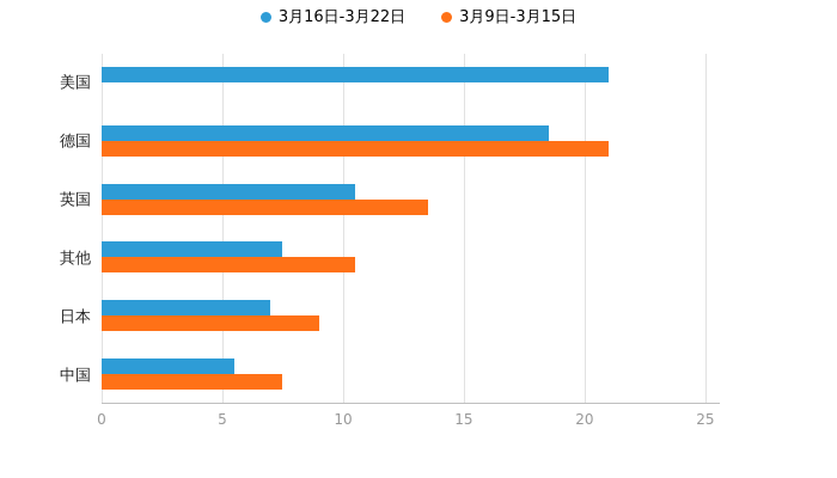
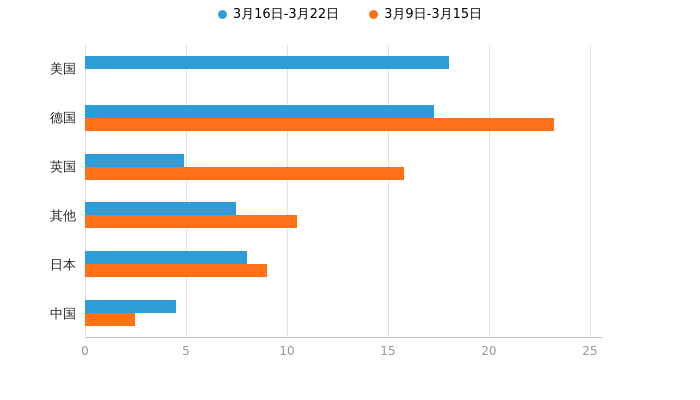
3月16日-3月22日/美国: 21.0 -> 18.0
3月16日-3月22日/德国: 18.5 -> 17.3
3月9日-3月15日/德国: 21.0 -> 23.2
3月16日-3月22日/英国: 10.5 -> 4.9
3月9日-3月15日/英国: 13.5 -> 15.8
3月16日-3月22日/日本: 7.0 -> 8.0
3月16日-3月22日/中国: 5.5 -> 4.5
3月9日-3月15日/中国: 7.5 -> 2.5
